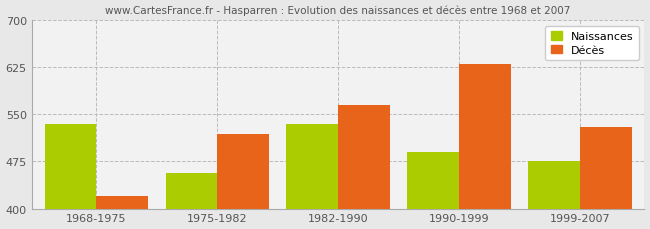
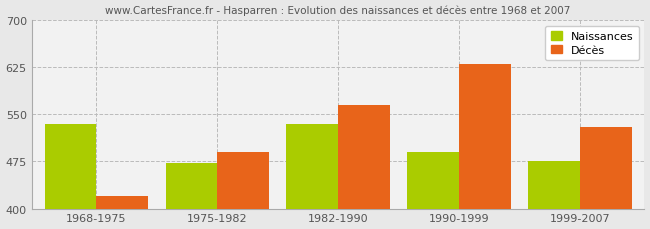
Naissances/1975-1982: 456 -> 472
Décès/1975-1982: 518 -> 490
